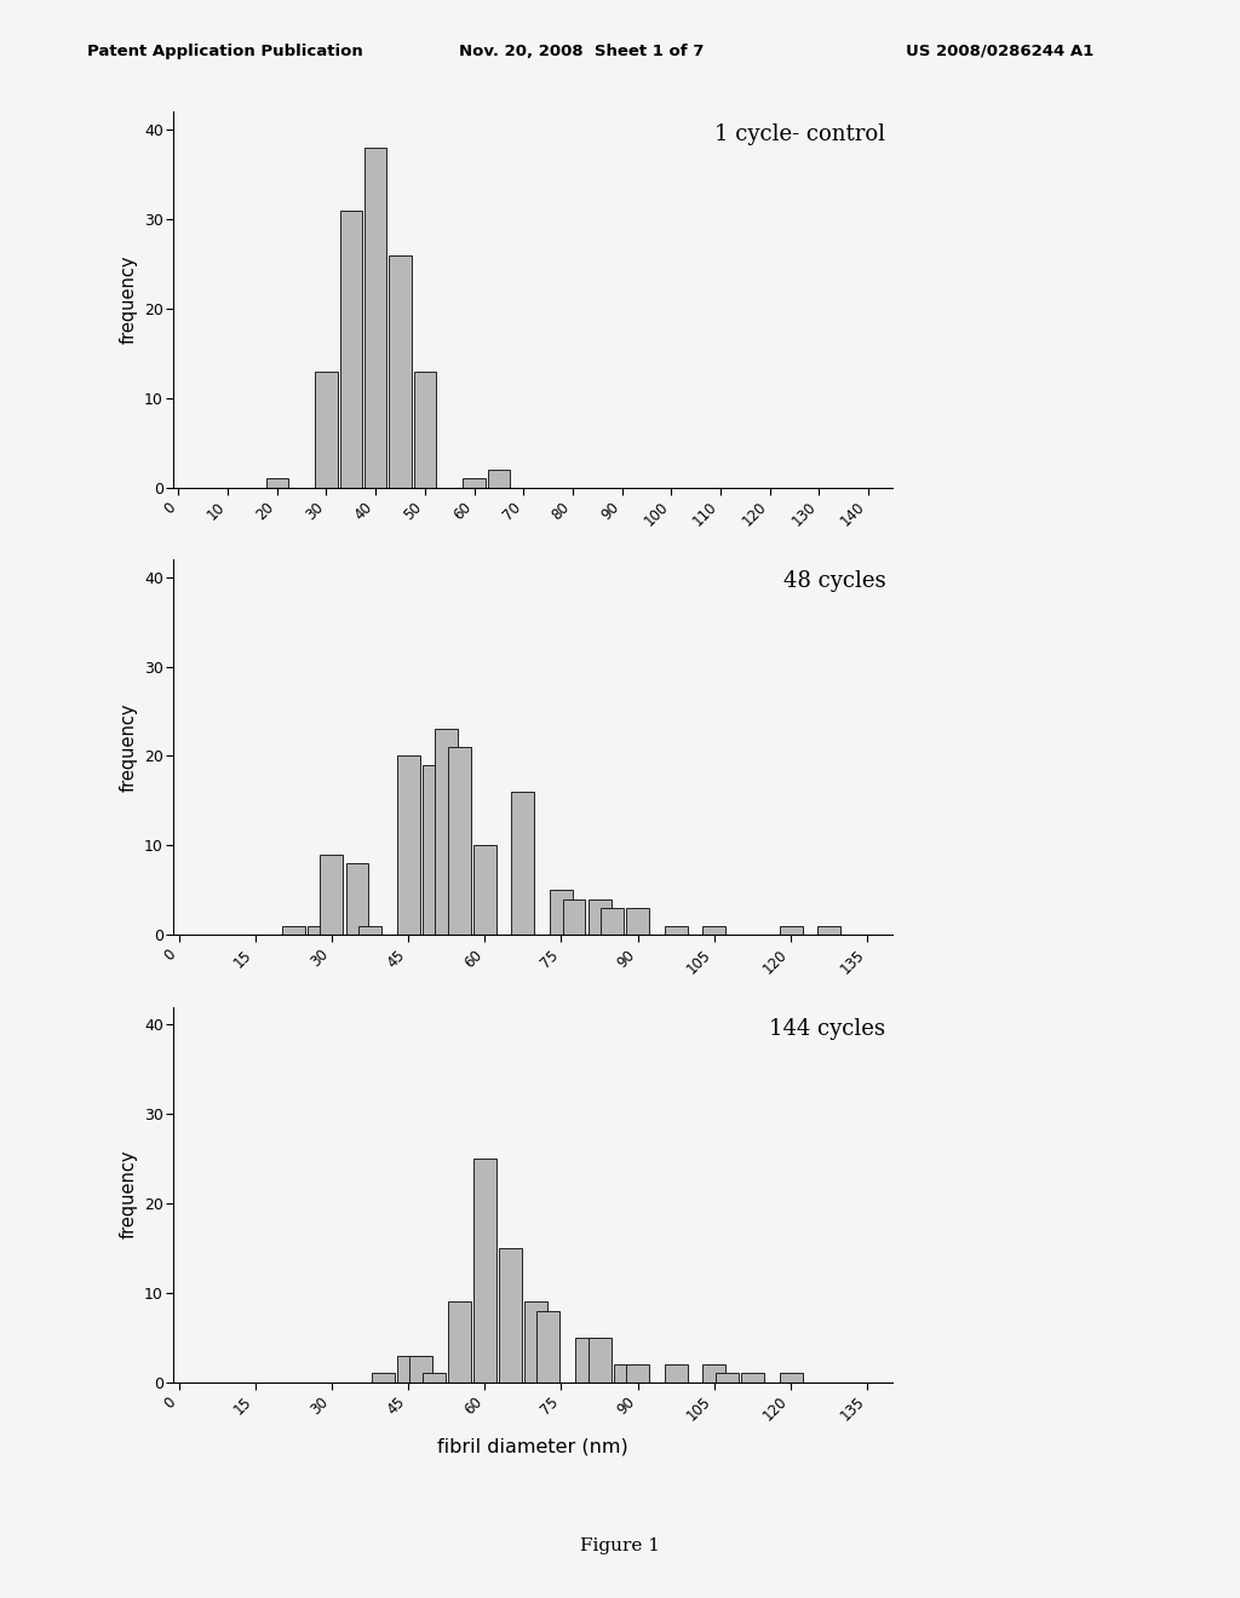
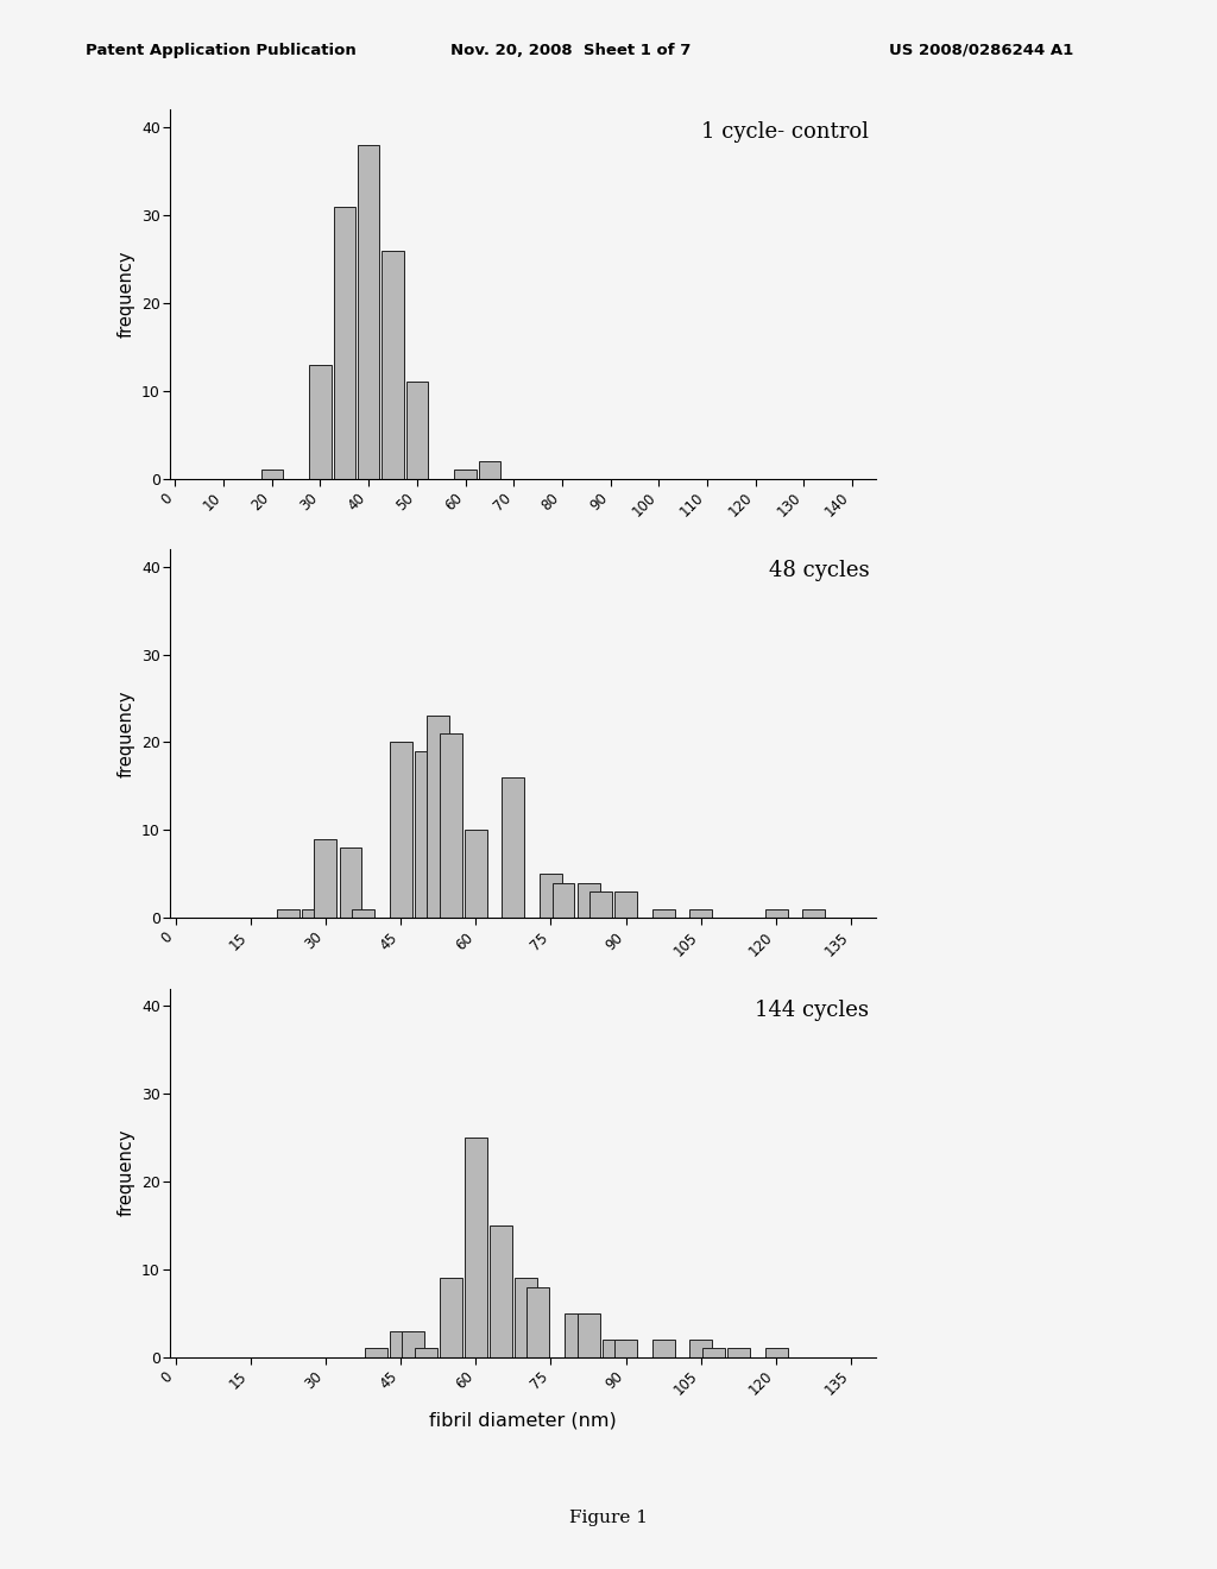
50: 13 -> 11
